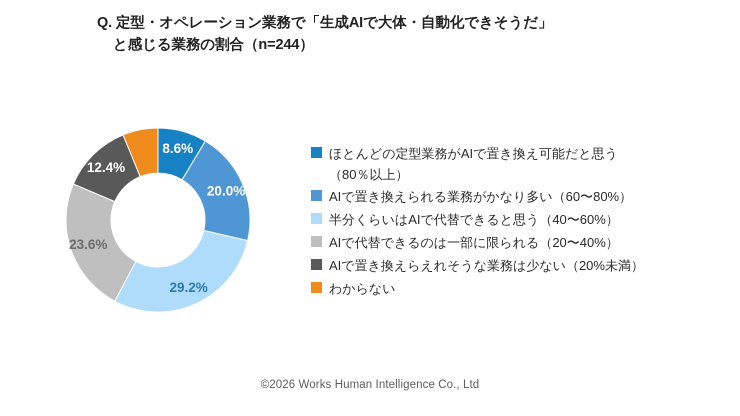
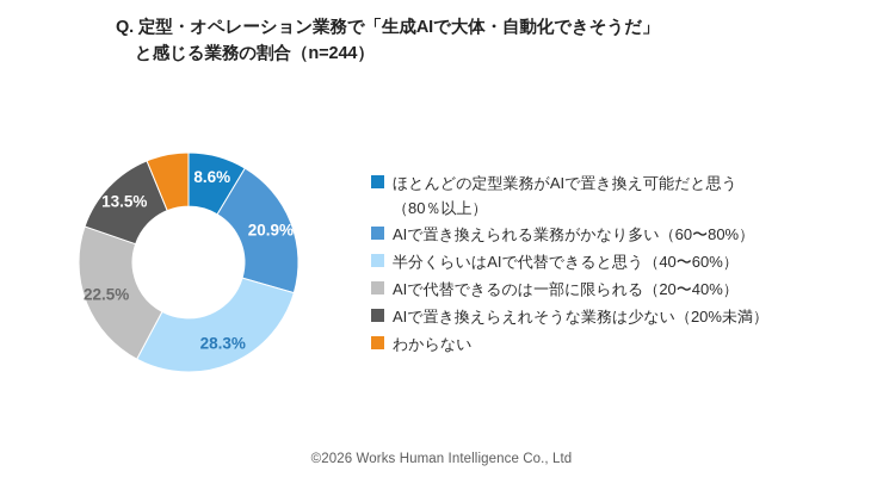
AIで置き換えられる業務がかなり多い（60〜80%）: 20.0% -> 20.9%
半分くらいはAIで代替できると思う（40〜60%）: 29.2% -> 28.3%
AIで代替できるのは一部に限られる（20〜40%）: 23.6% -> 22.5%
AIで置き換えらえれそうな業務は少ない（20%未満）: 12.4% -> 13.5%
